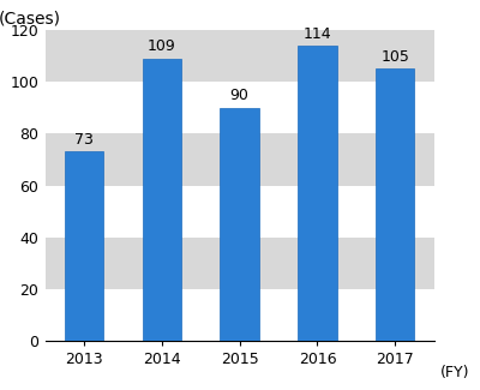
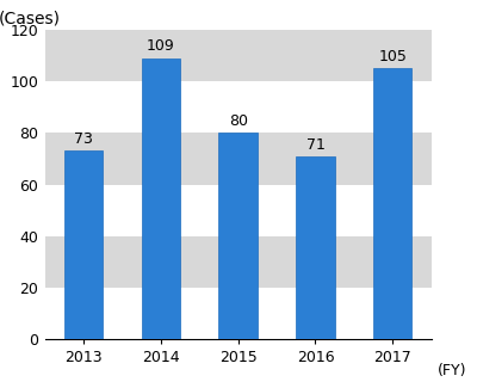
2015: 90 -> 80
2016: 114 -> 71
